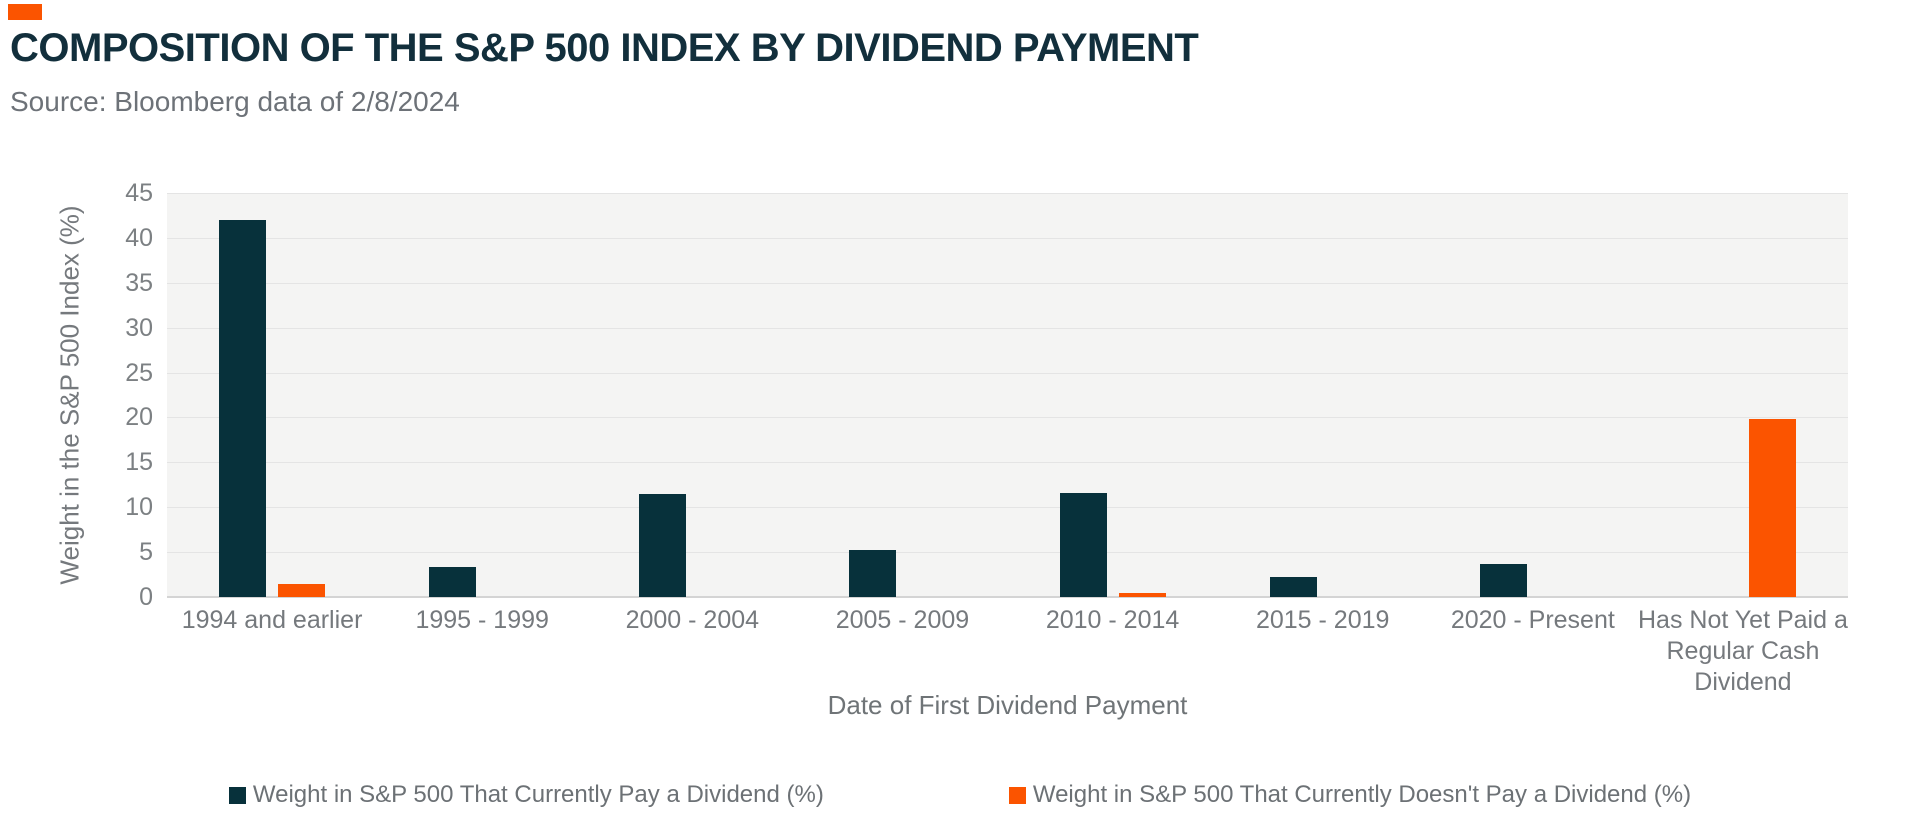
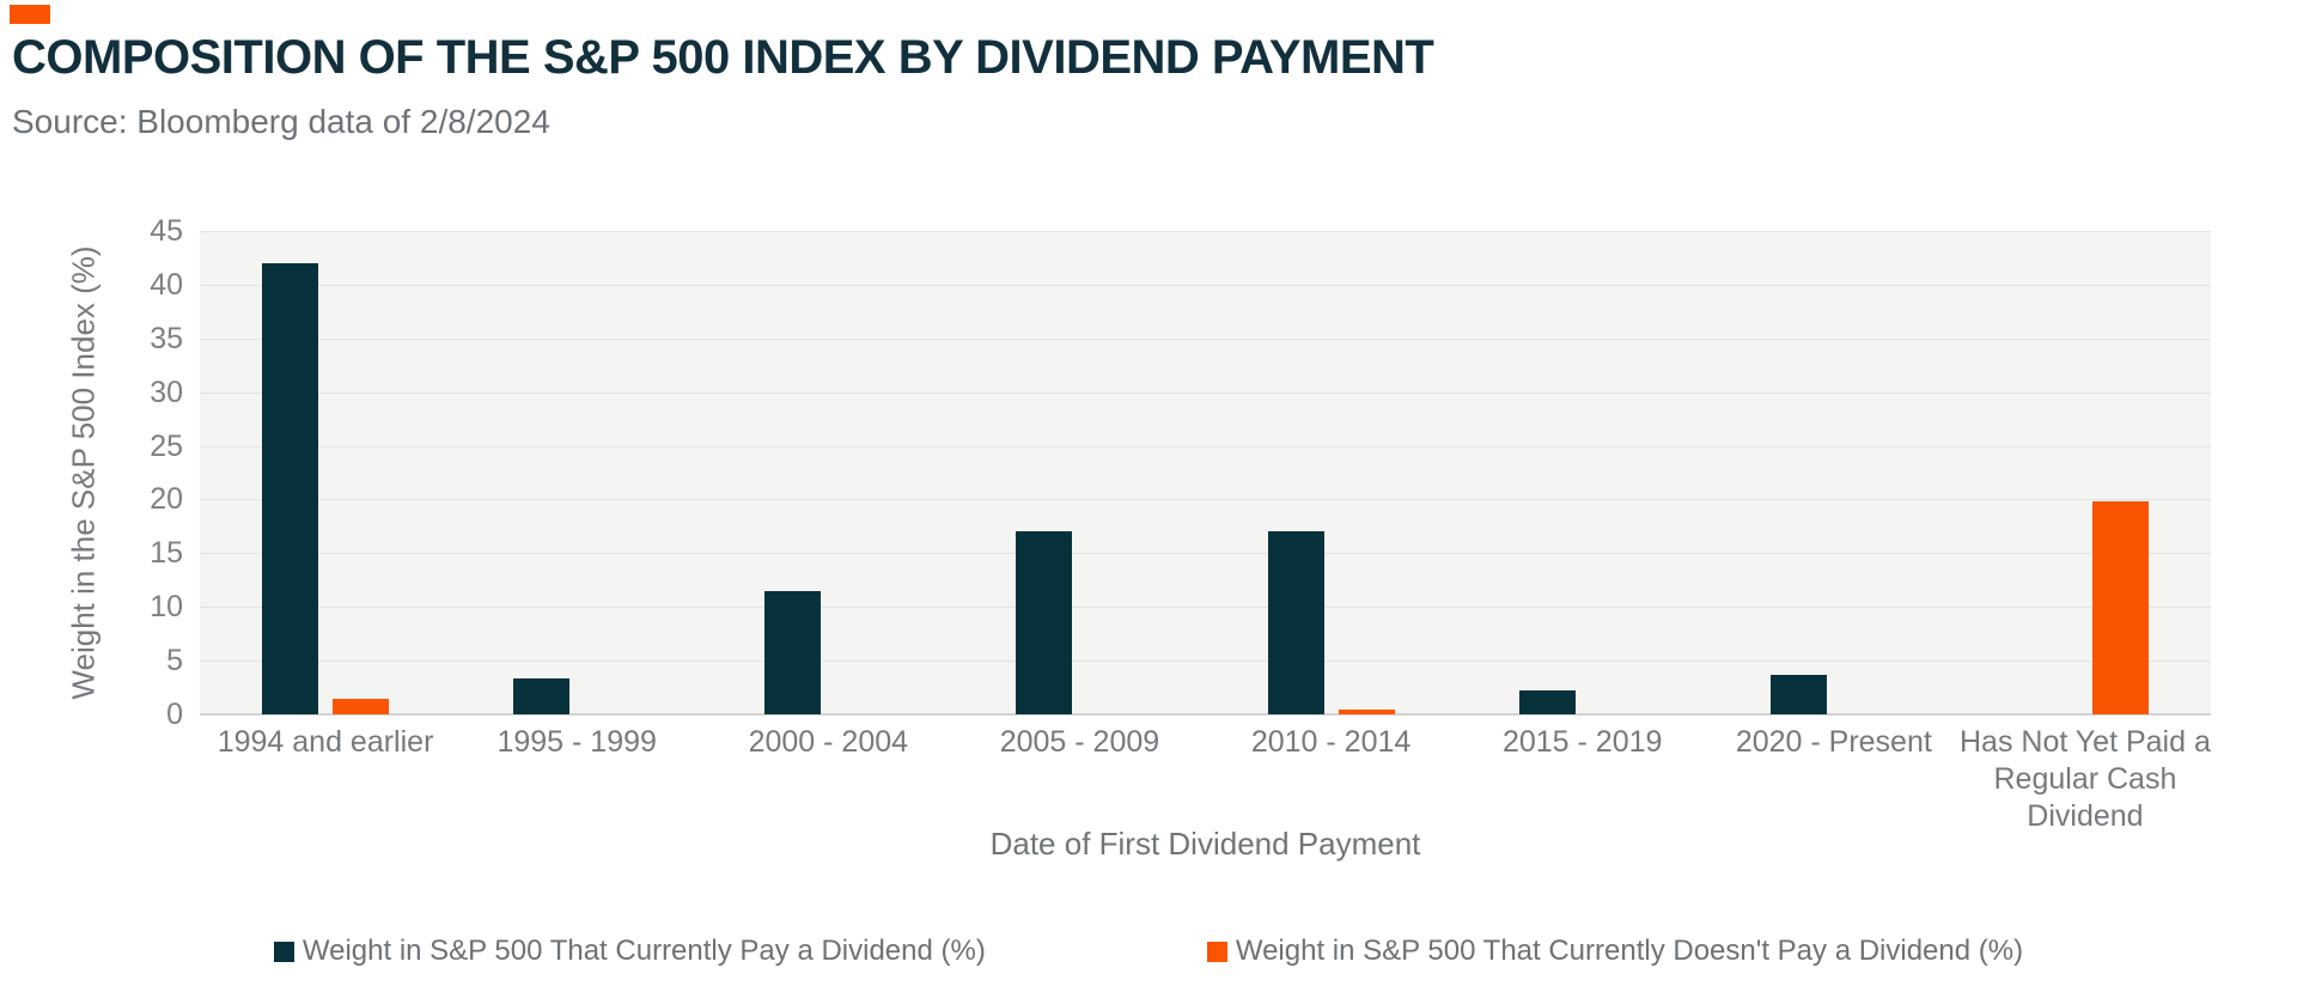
Weight in S&P 500 That Currently Pay a Dividend (%)/2005 - 2009: 5 -> 17
Weight in S&P 500 That Currently Pay a Dividend (%)/2010 - 2014: 12 -> 17
